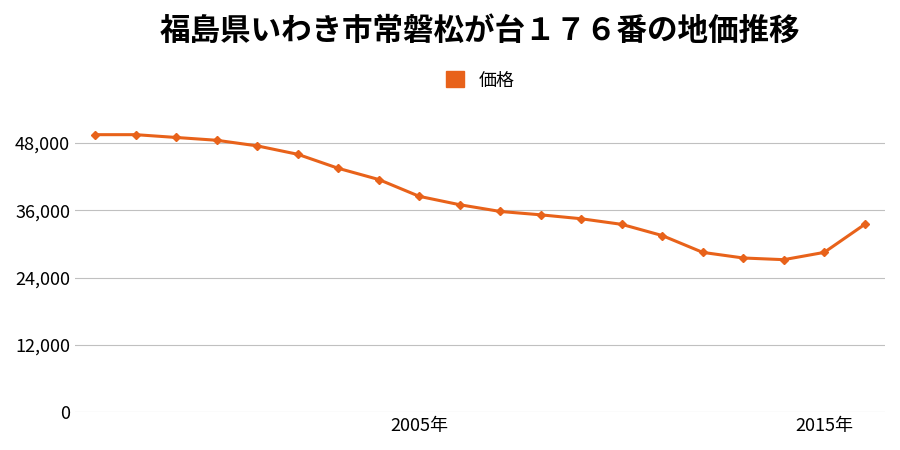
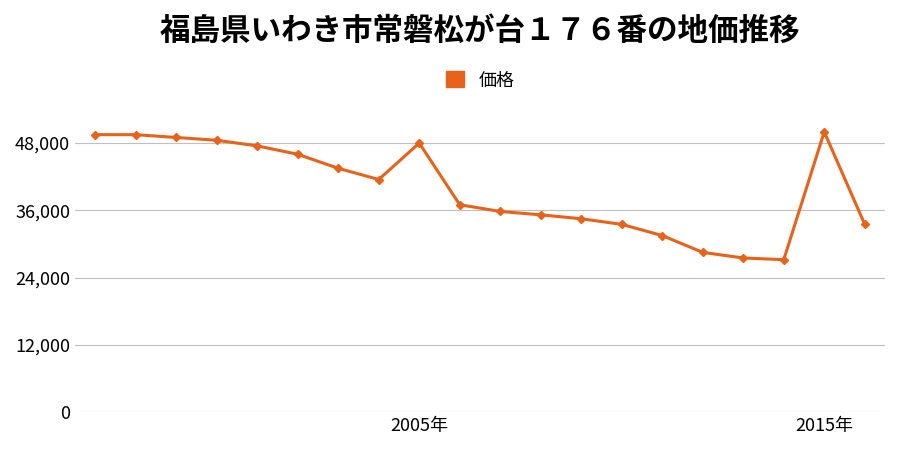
2005年: 38,500 -> 48,000
2015年: 28,500 -> 50,000
